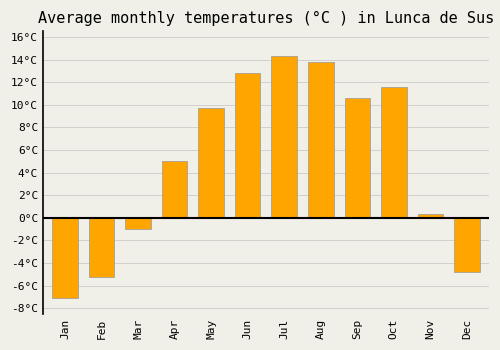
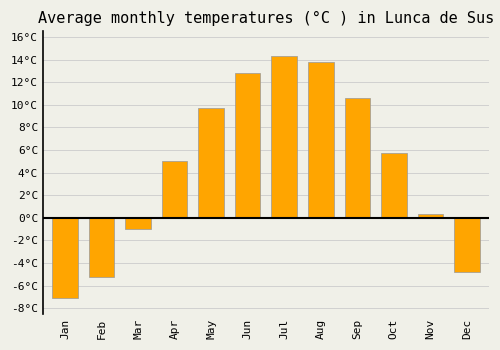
Oct: 11.6°C -> 5.7°C
